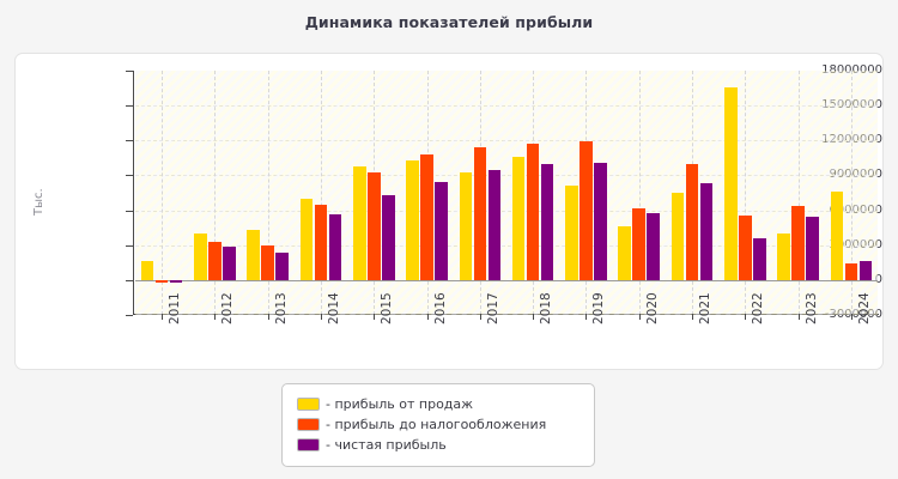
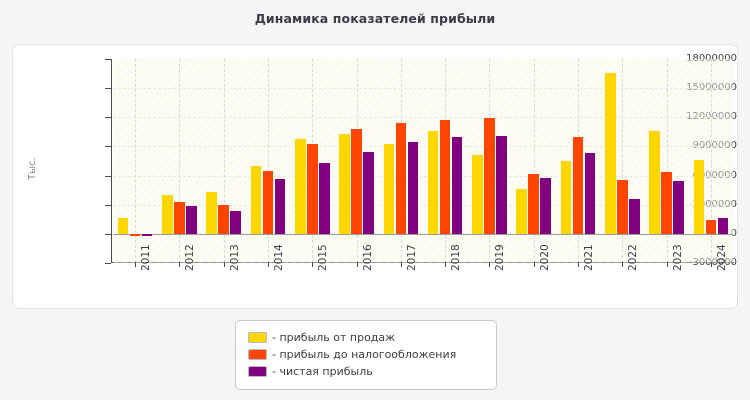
- прибыль от продаж/2023: 4000000 -> 11000000
